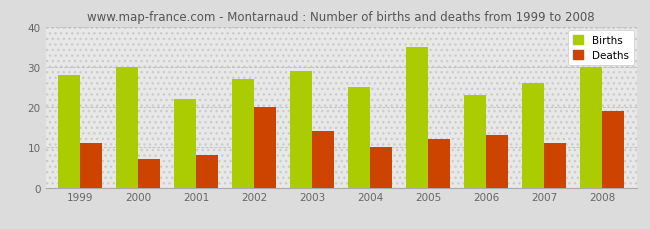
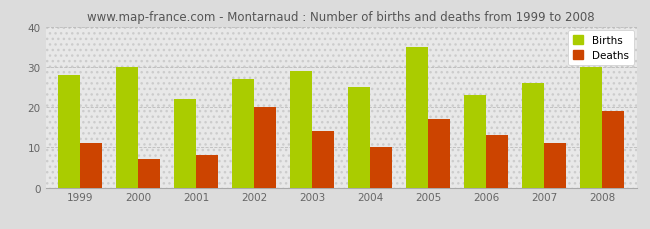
Deaths/2005: 12 -> 17
